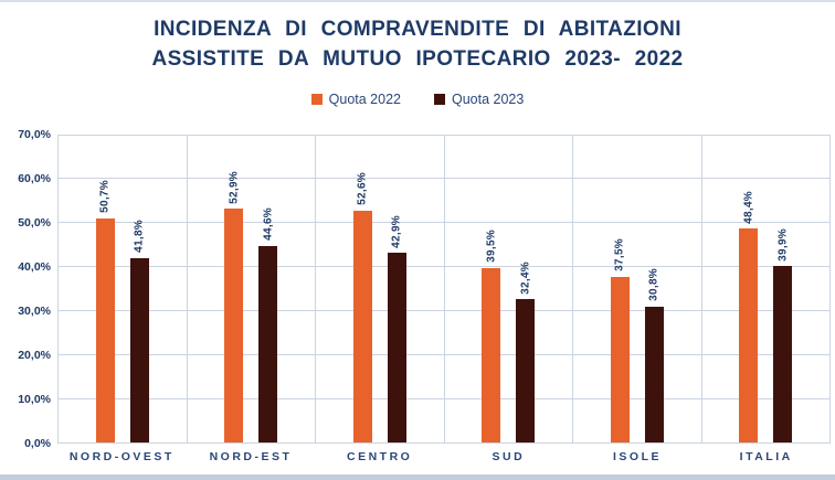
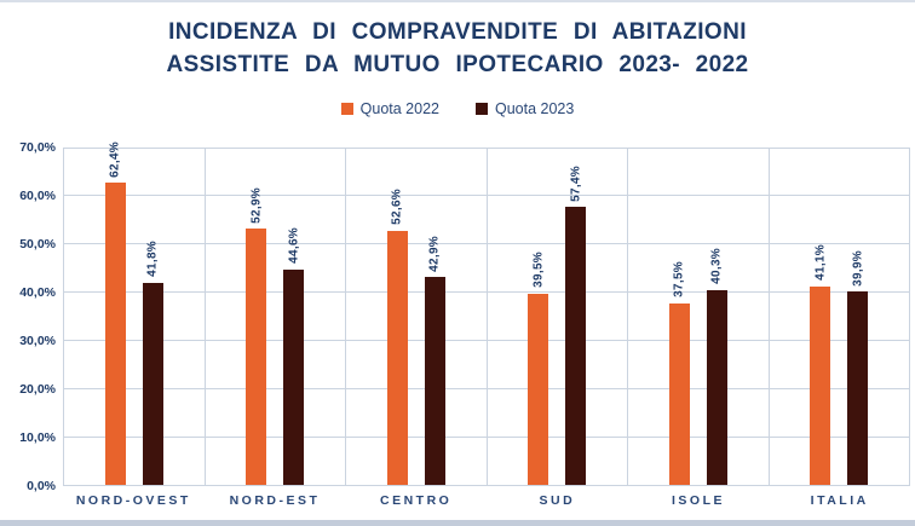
Quota 2022/NORD-OVEST: 50,7% -> 62,4%
Quota 2023/SUD: 32,4% -> 57,4%
Quota 2023/ISOLE: 30,8% -> 40,3%
Quota 2022/ITALIA: 48,4% -> 41,1%
